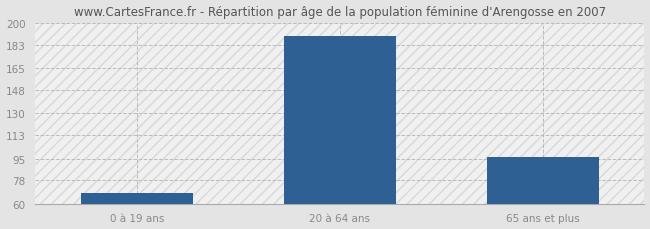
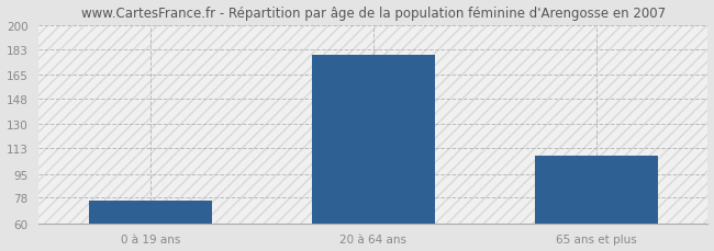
0 à 19 ans: 68 -> 76
20 à 64 ans: 190 -> 179
65 ans et plus: 96 -> 108
